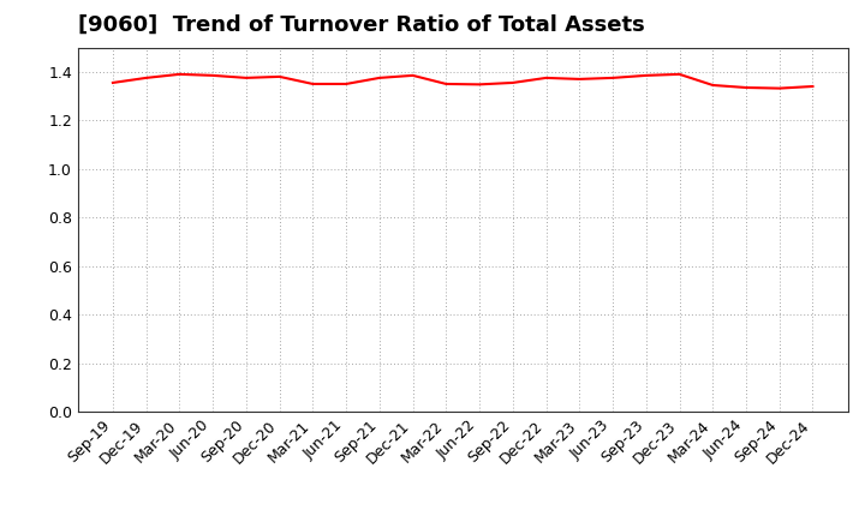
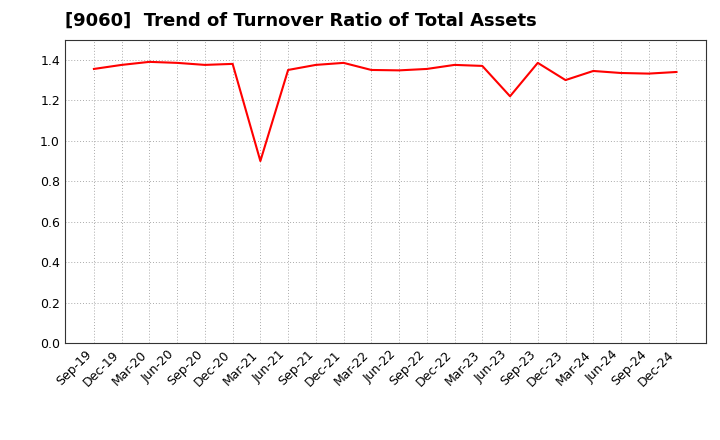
Mar-21: 1.350 -> 0.900
Jun-23: 1.375 -> 1.220
Dec-23: 1.390 -> 1.300
